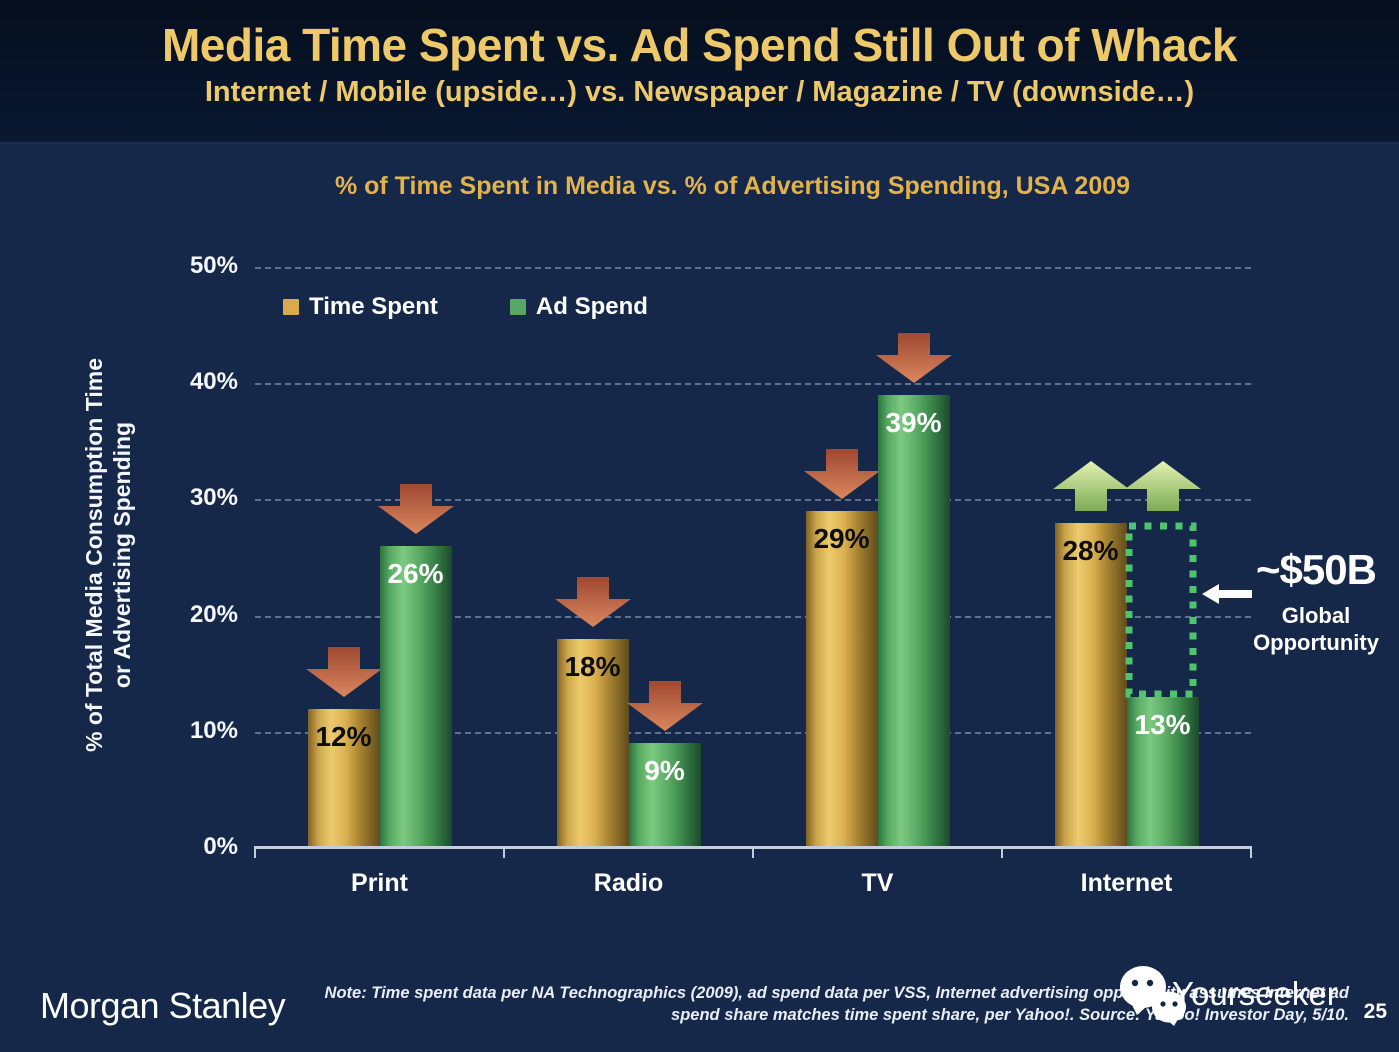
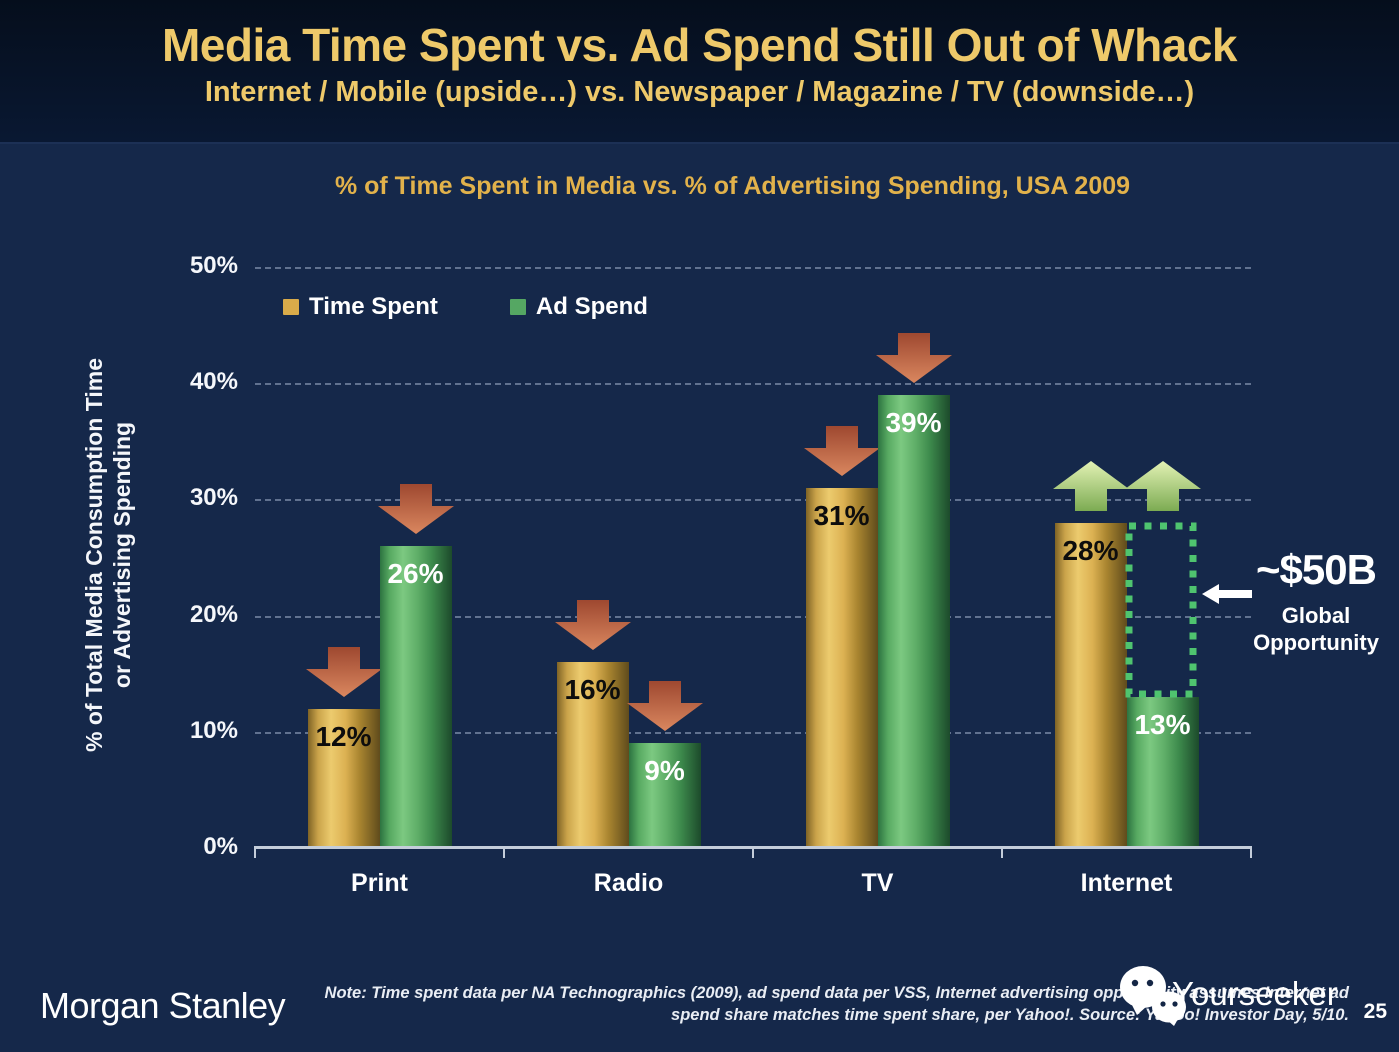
Time Spent/Radio: 18% -> 16%
Time Spent/TV: 29% -> 31%
